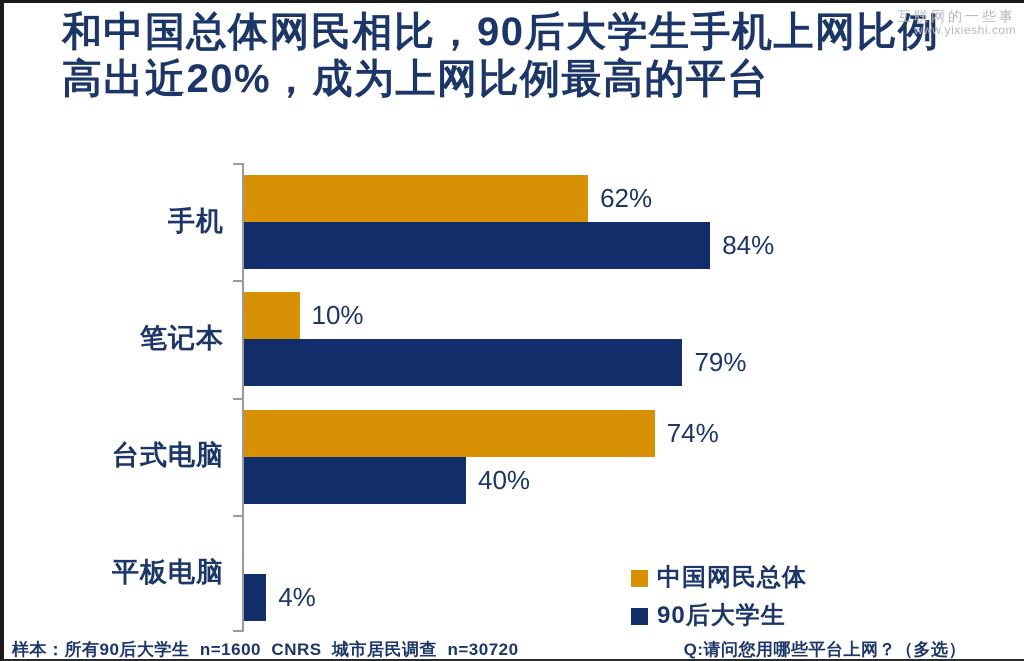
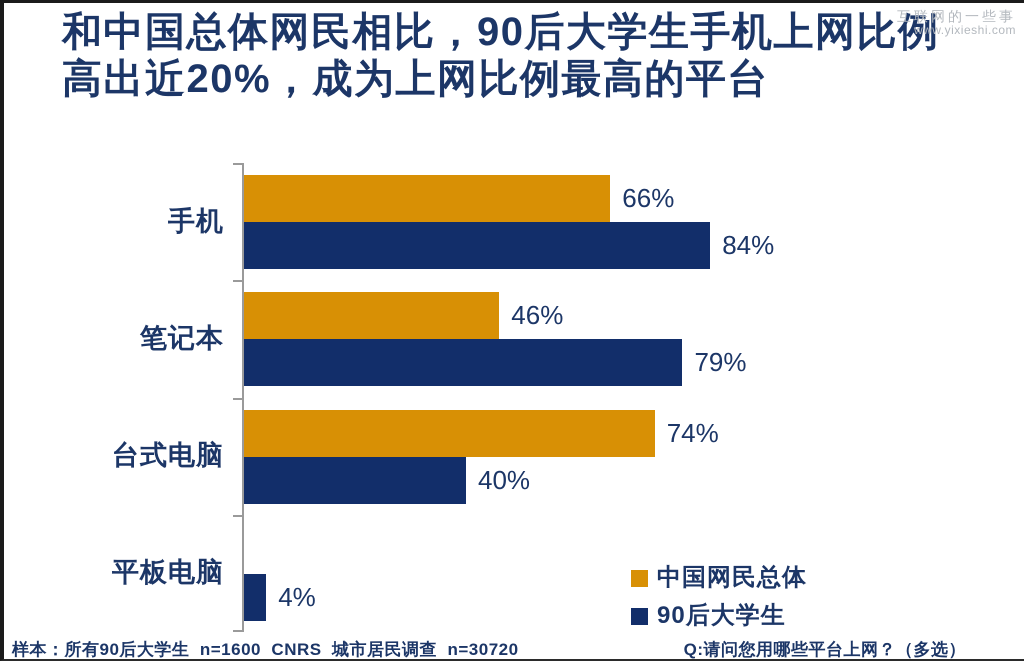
中国网民总体/手机: 62% -> 66%
中国网民总体/笔记本: 10% -> 46%
